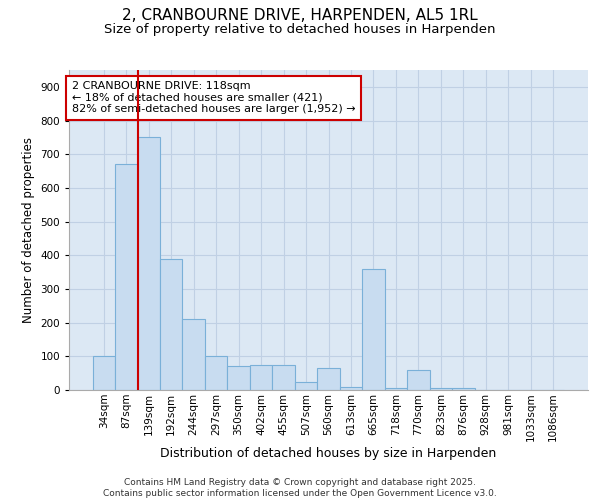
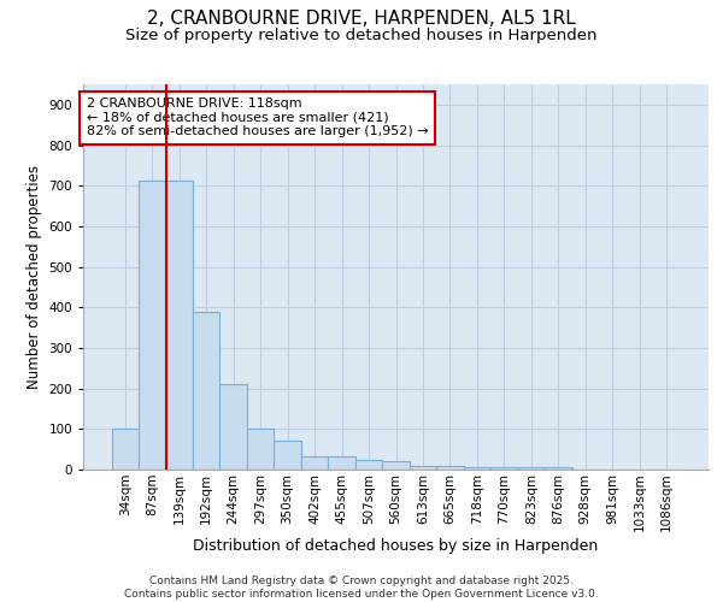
87sqm: 670 -> 712
139sqm: 750 -> 712
402sqm: 75 -> 33
455sqm: 75 -> 33
560sqm: 65 -> 20
665sqm: 360 -> 8
770sqm: 60 -> 5
